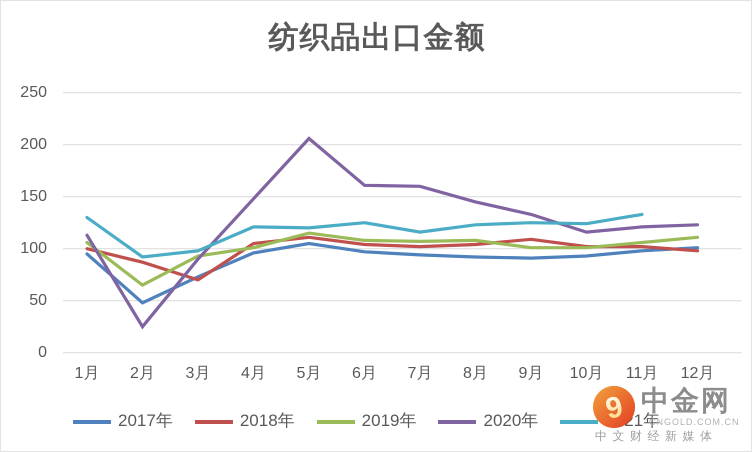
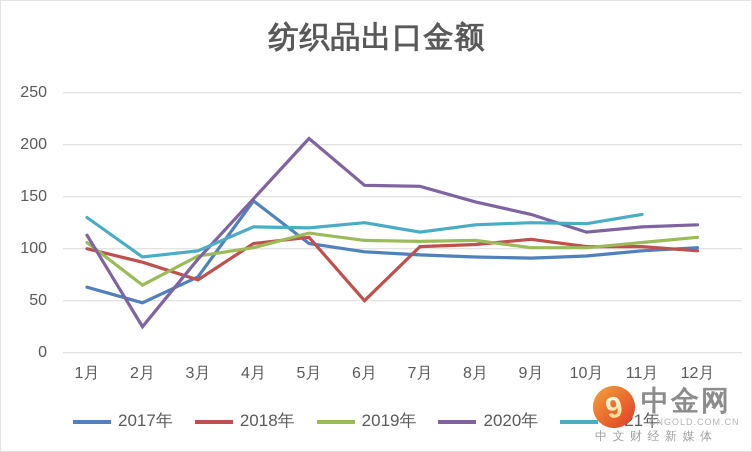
2017年/1月: 95 -> 63
2017年/4月: 96 -> 146
2018年/6月: 104 -> 50
